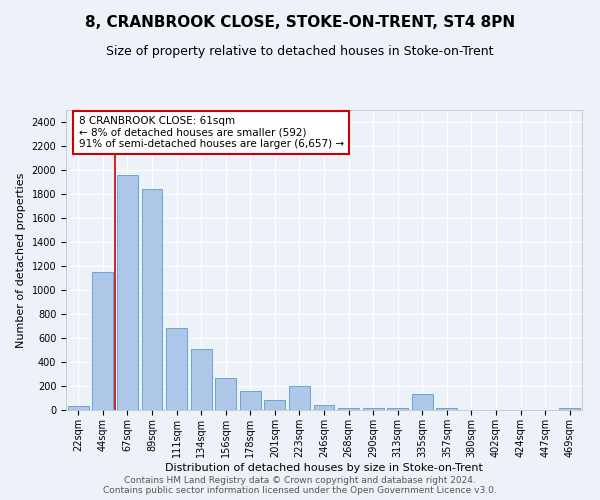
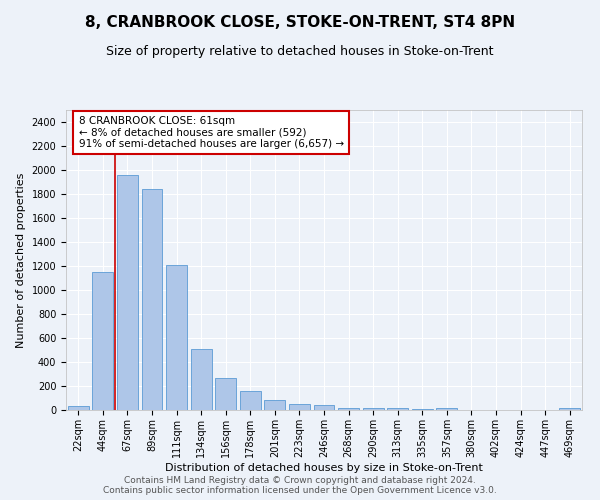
111sqm: 680 -> 1210
223sqm: 200 -> 50
335sqm: 130 -> 0
